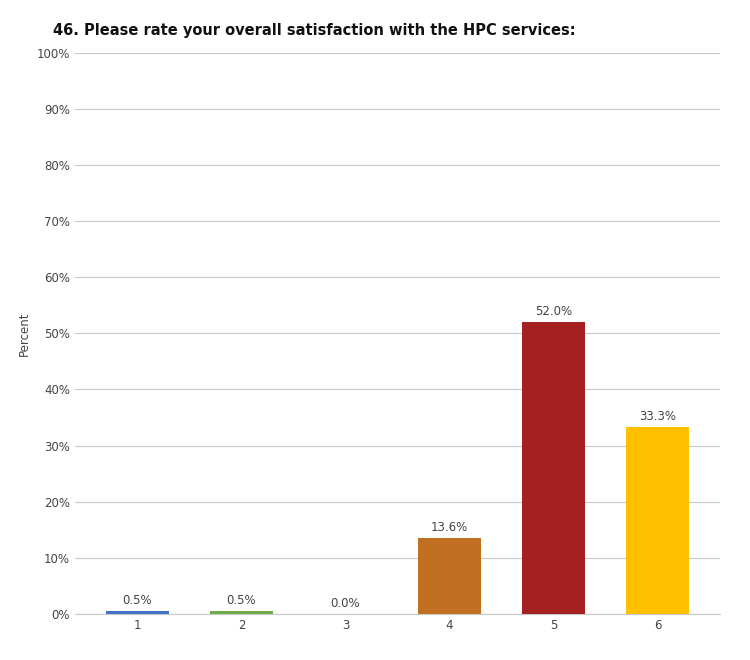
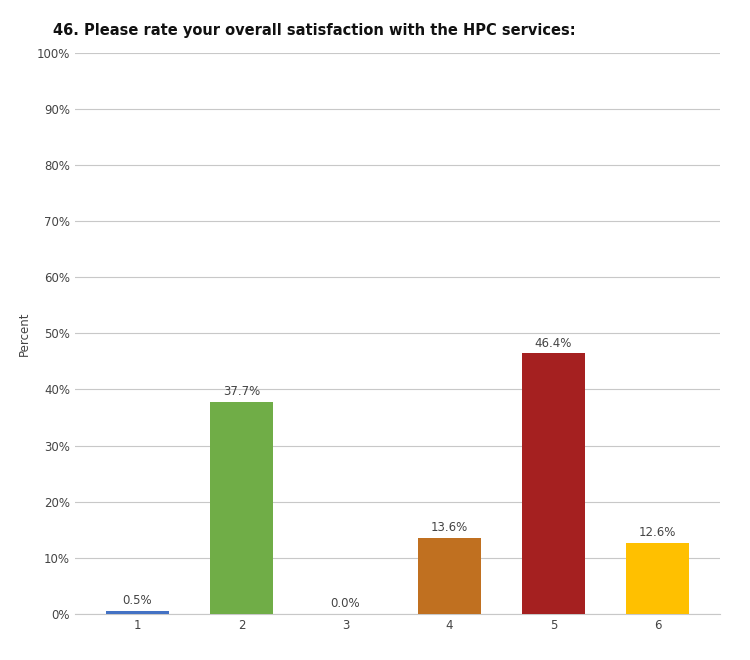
2: 0.5% -> 37.7%
5: 52.0% -> 46.4%
6: 33.3% -> 12.6%
